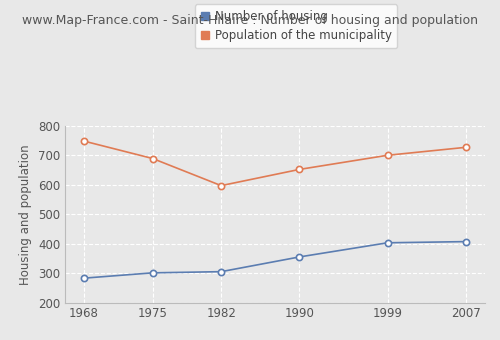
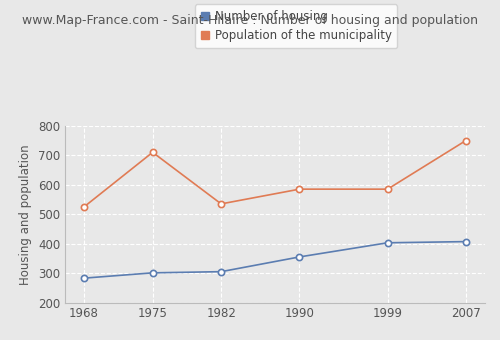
Population of the municipality/1968: 748 -> 525
Population of the municipality/1975: 689 -> 710
Population of the municipality/1982: 597 -> 535
Population of the municipality/1990: 652 -> 585
Population of the municipality/1999: 700 -> 585
Population of the municipality/2007: 727 -> 750
